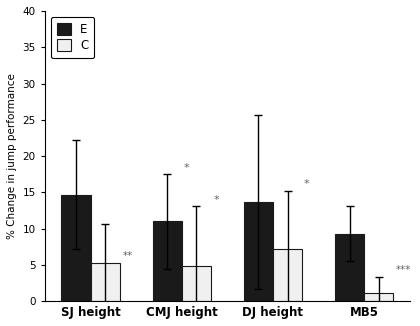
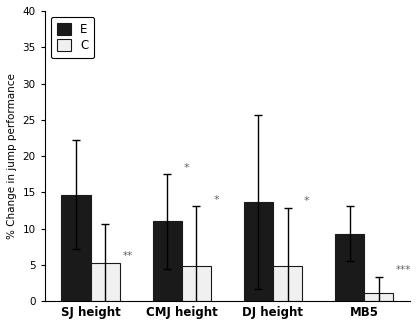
C/DJ height: 7.2 -> 4.9
